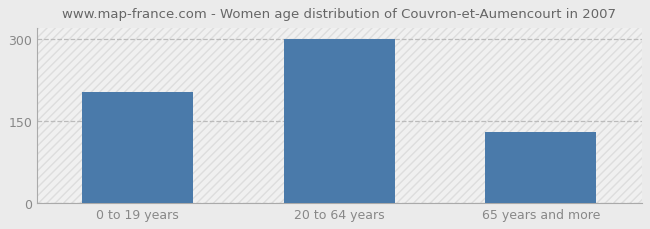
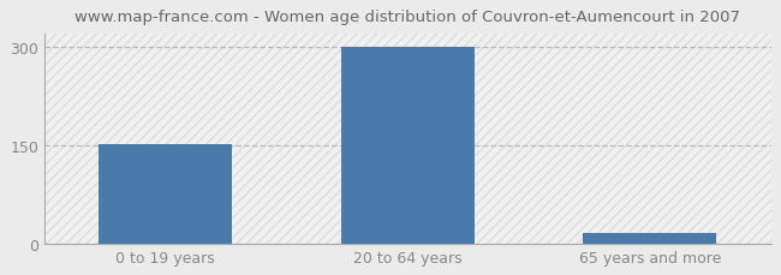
0 to 19 years: 204 -> 152
65 years and more: 130 -> 17
